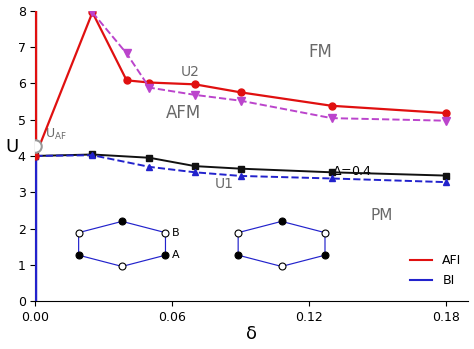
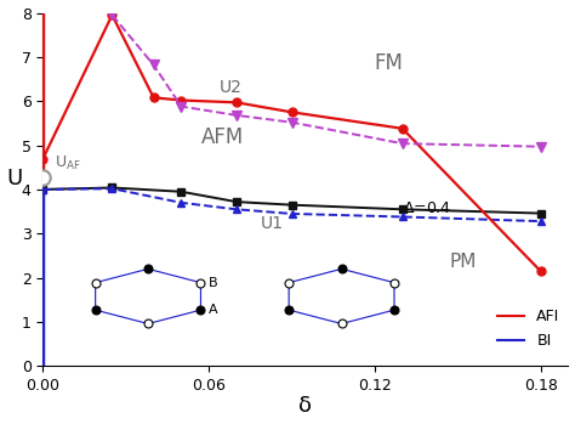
AFI/0.00: 4.00 -> 4.70
AFI/0.18: 5.18 -> 2.15
